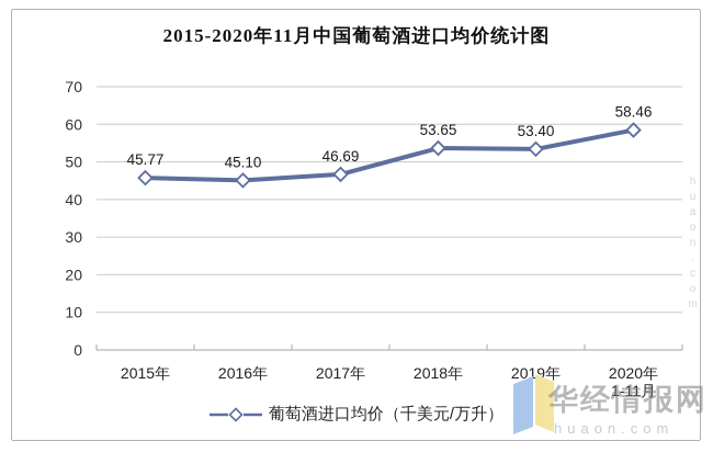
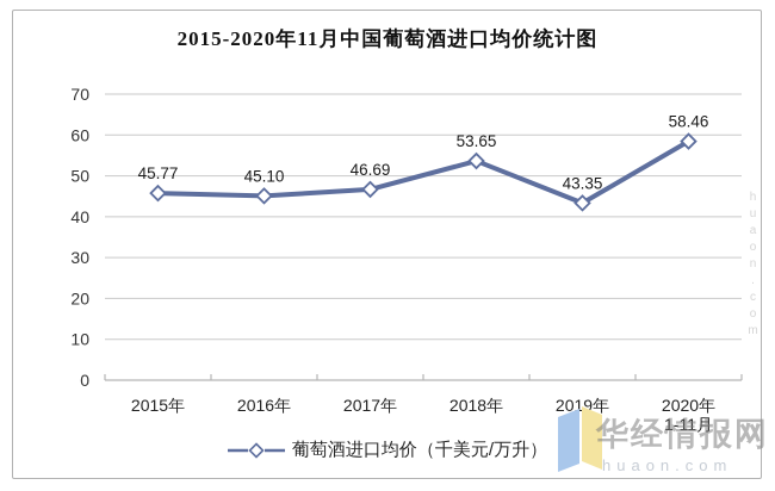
2019年: 53.40 -> 43.35
